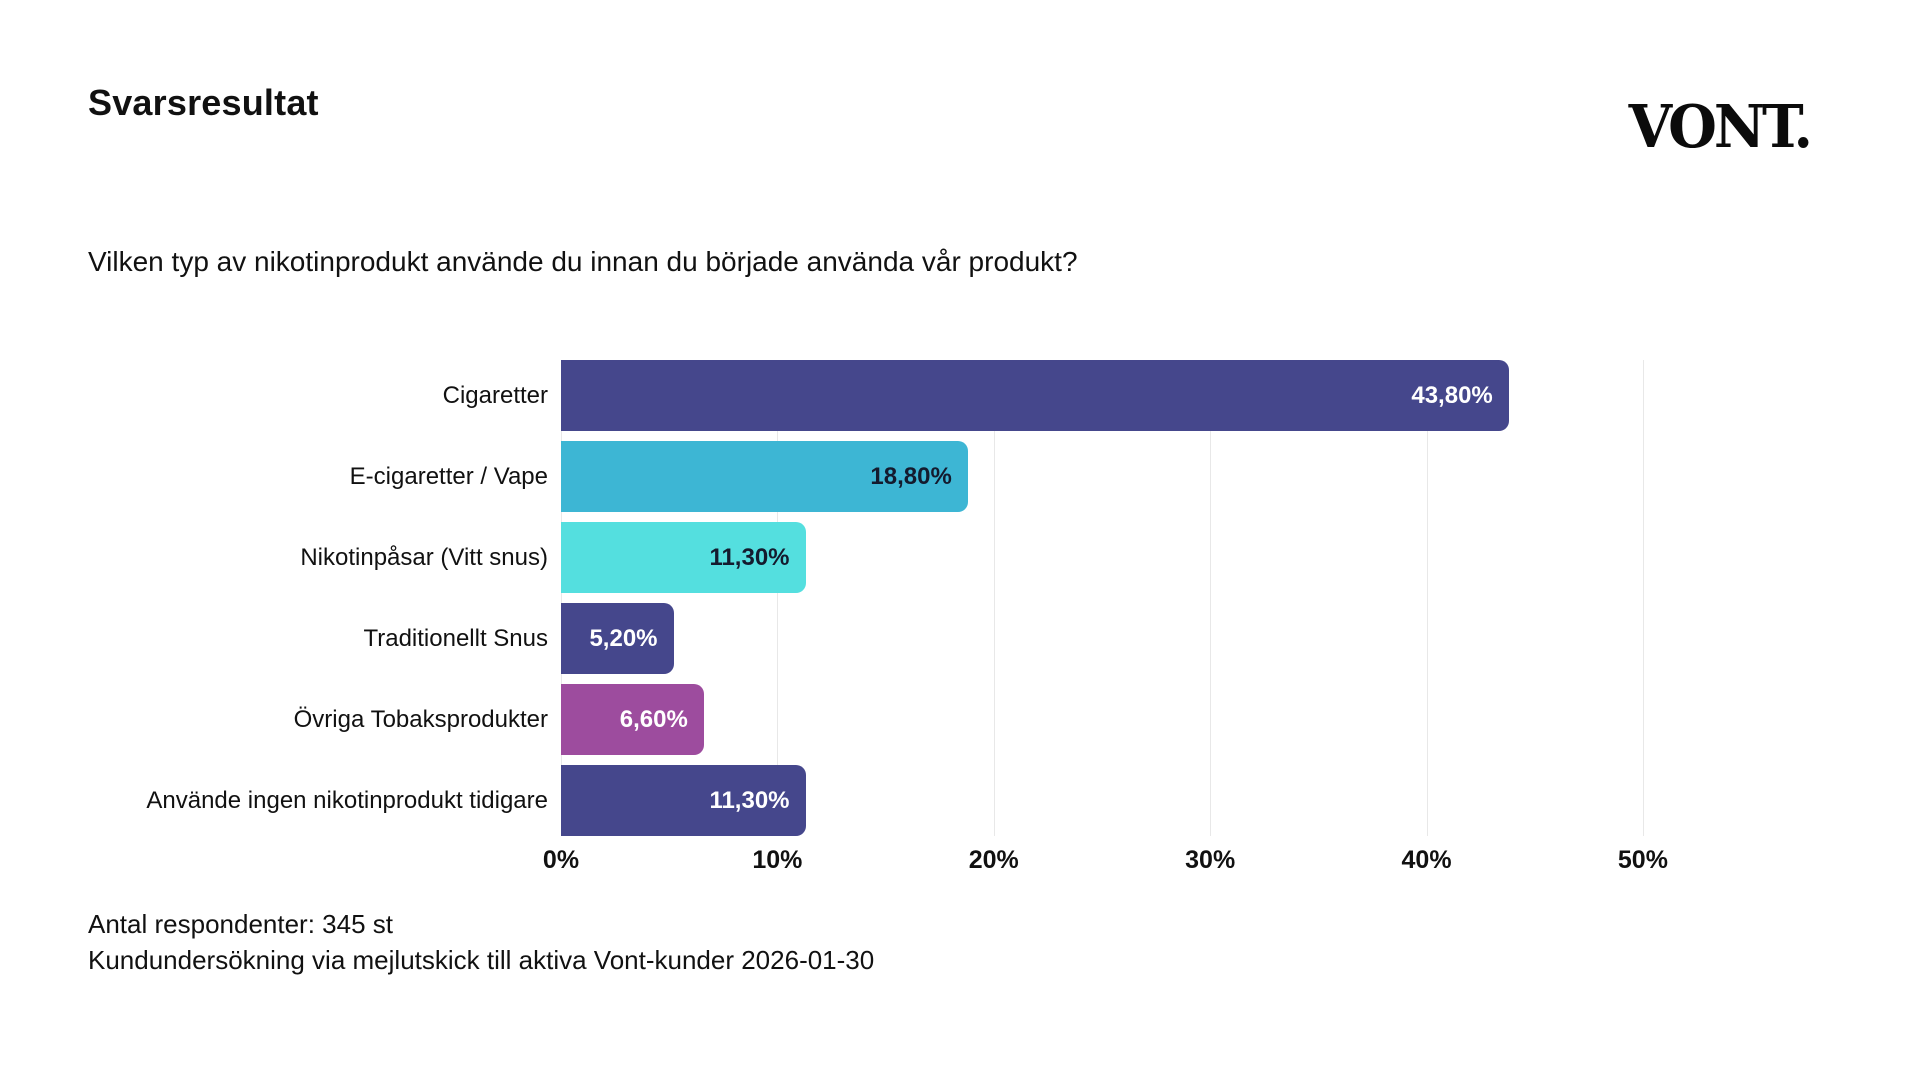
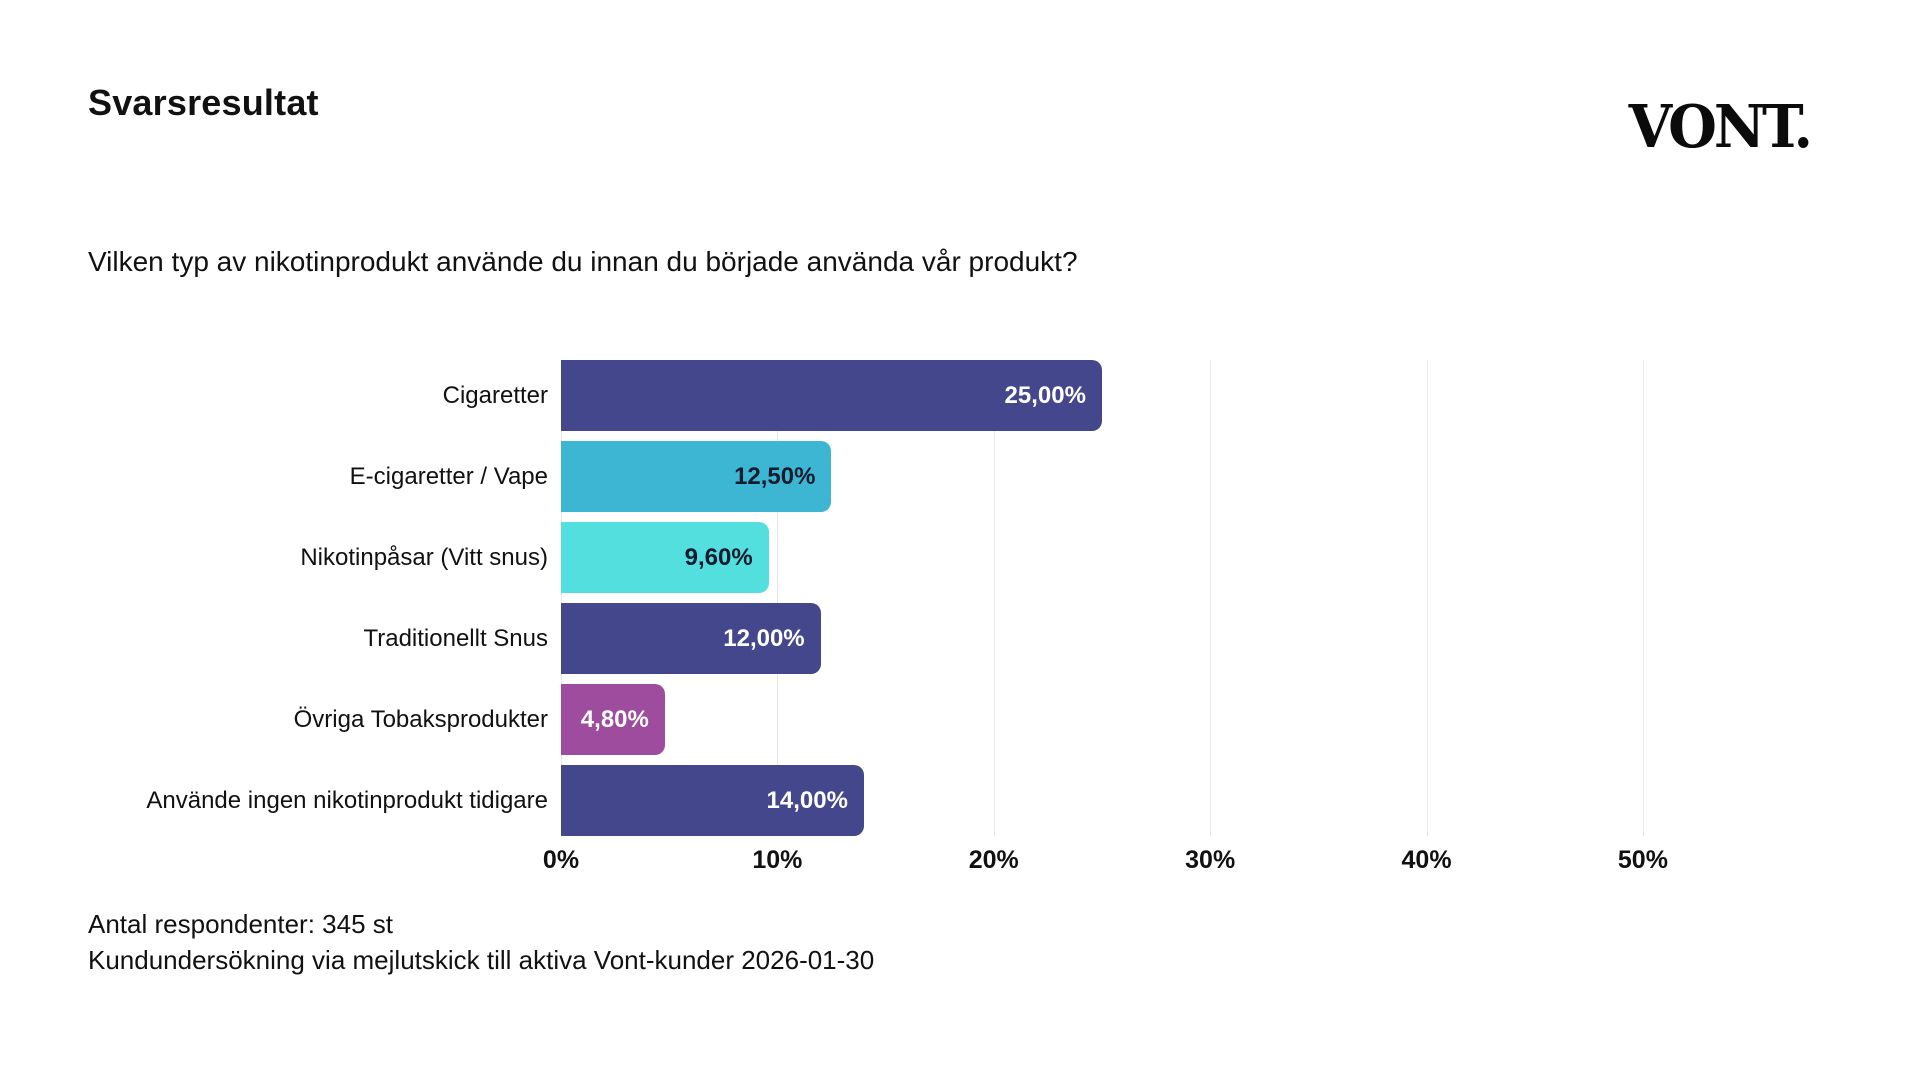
Cigaretter: 43,80% -> 25,00%
E-cigaretter / Vape: 18,80% -> 12,50%
Nikotinpåsar (Vitt snus): 11,30% -> 9,60%
Traditionellt Snus: 5,20% -> 12,00%
Övriga Tobaksprodukter: 6,60% -> 4,80%
Använde ingen nikotinprodukt tidigare: 11,30% -> 14,00%
